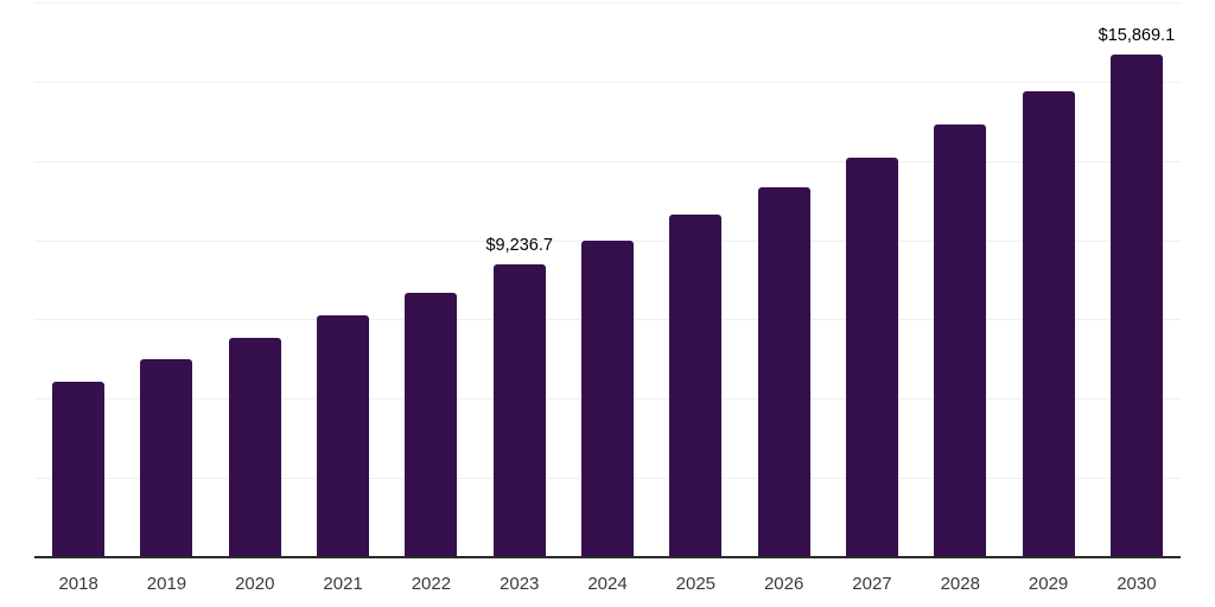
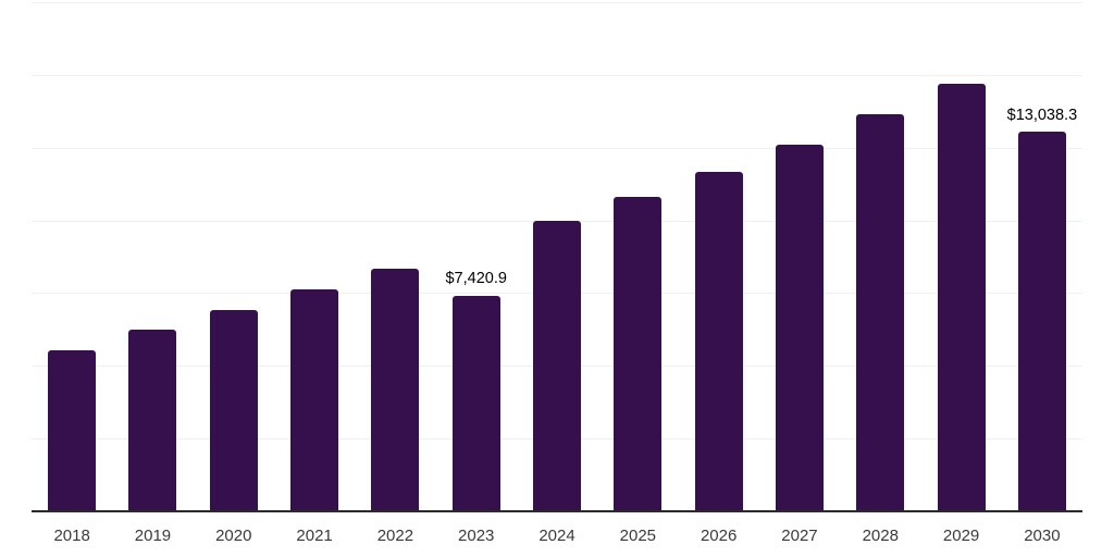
2023: $9,236.7 -> $7,420.9
2030: $15,869.1 -> $13,038.3
